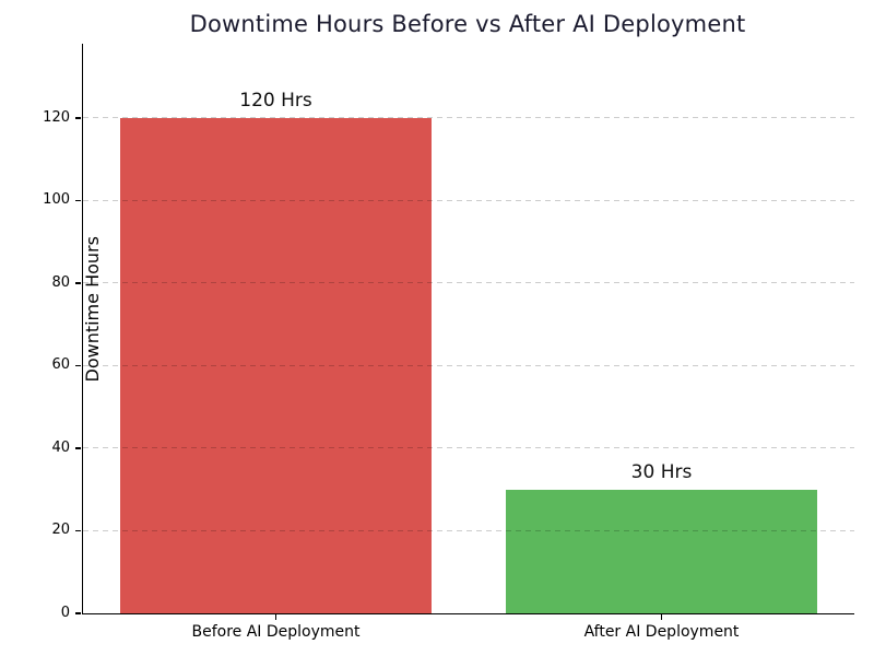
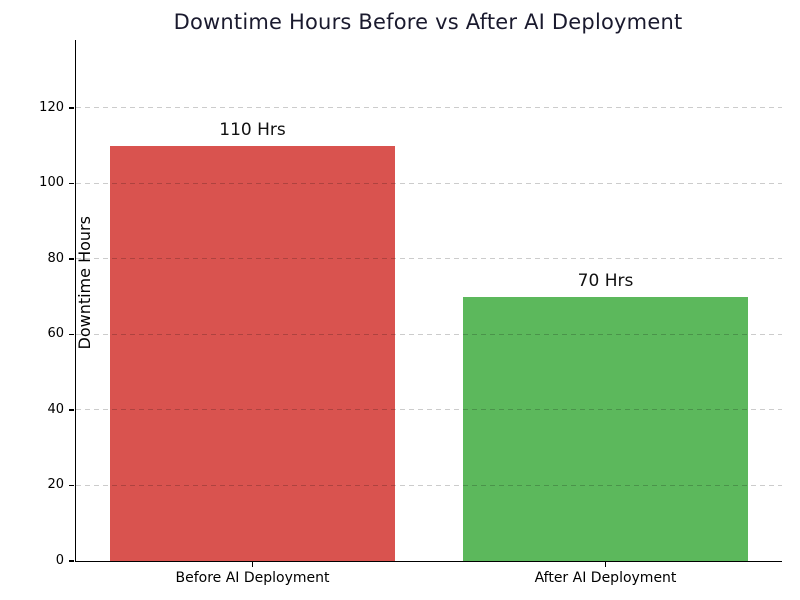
Before AI Deployment: 120 -> 110
After AI Deployment: 30 -> 70
